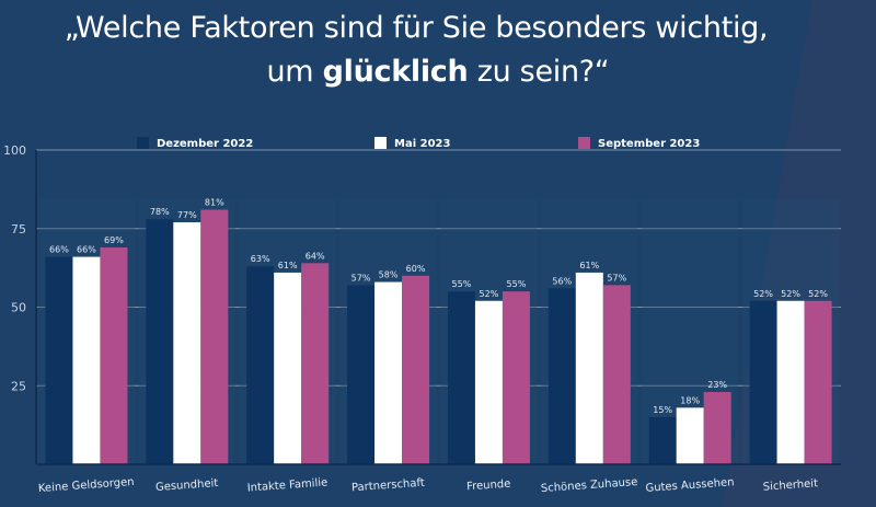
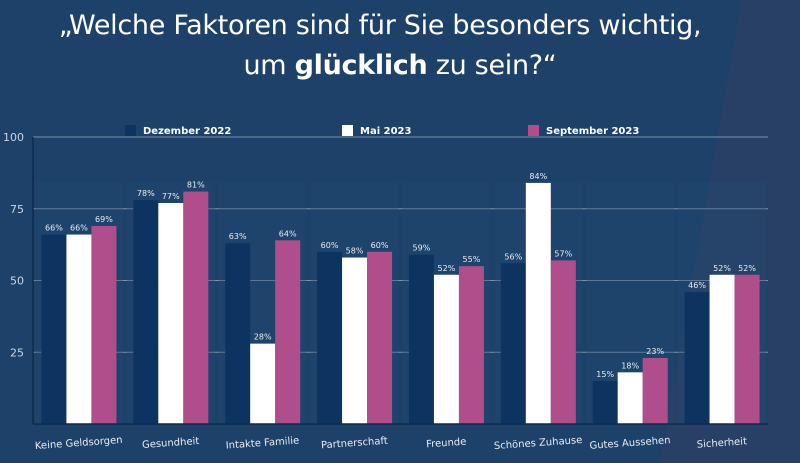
Mai 2023/Intakte Familie: 61% -> 28%
Dezember 2022/Partnerschaft: 57% -> 60%
Dezember 2022/Freunde: 55% -> 59%
Mai 2023/Schönes Zuhause: 61% -> 84%
Dezember 2022/Sicherheit: 52% -> 46%
